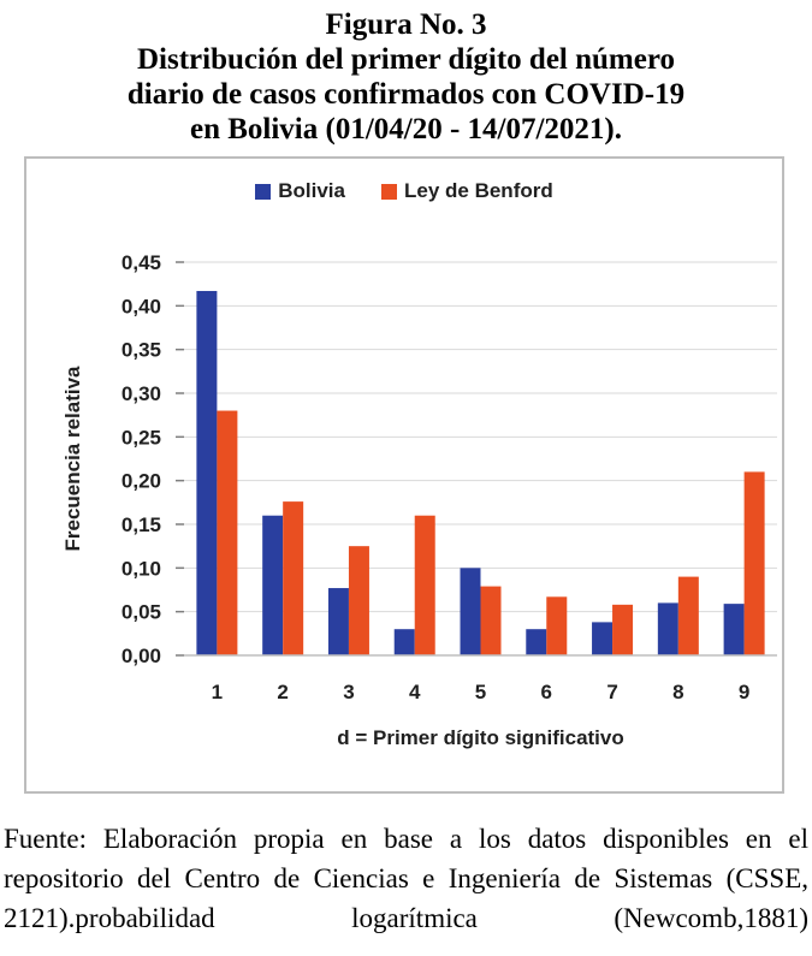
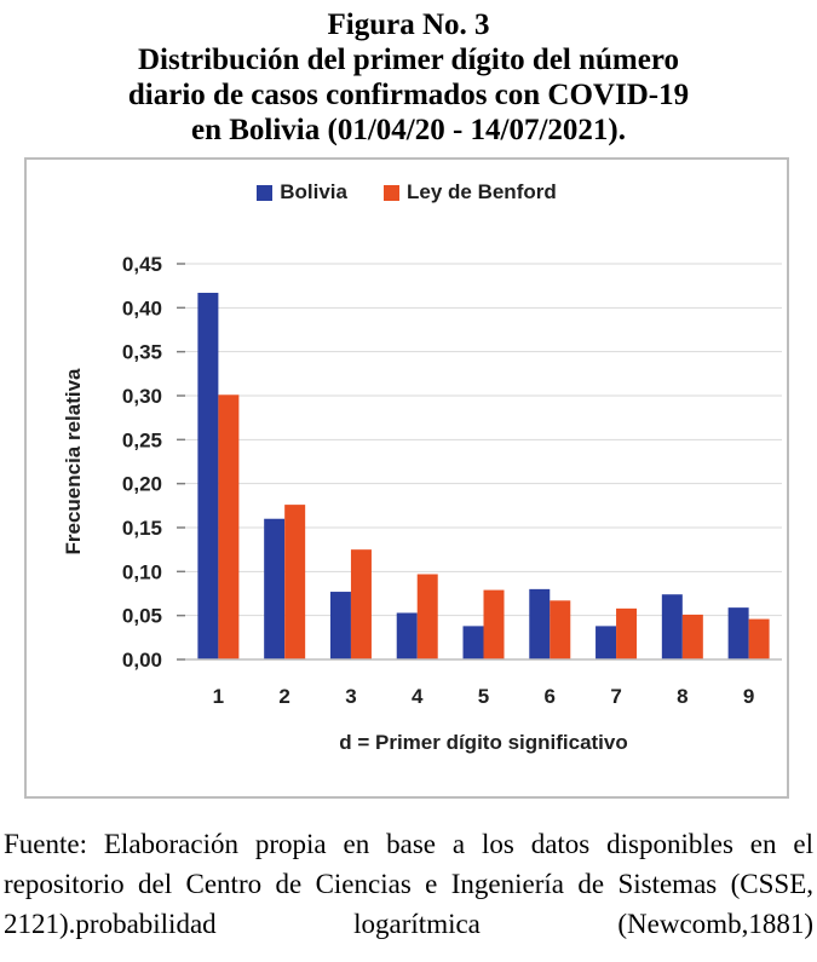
Ley de Benford/1: 0,28 -> 0,30
Bolivia/4: 0,03 -> 0,05
Ley de Benford/4: 0,16 -> 0,10
Bolivia/5: 0,10 -> 0,04
Bolivia/6: 0,03 -> 0,08
Bolivia/8: 0,06 -> 0,07
Ley de Benford/8: 0,09 -> 0,05
Ley de Benford/9: 0,21 -> 0,05
